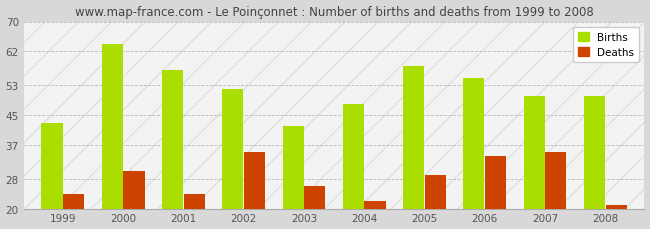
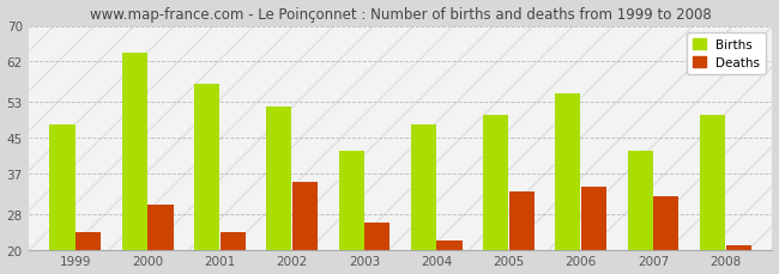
Births/1999: 43 -> 48
Births/2005: 58 -> 50
Deaths/2005: 29 -> 33
Births/2007: 50 -> 42
Deaths/2007: 35 -> 32
